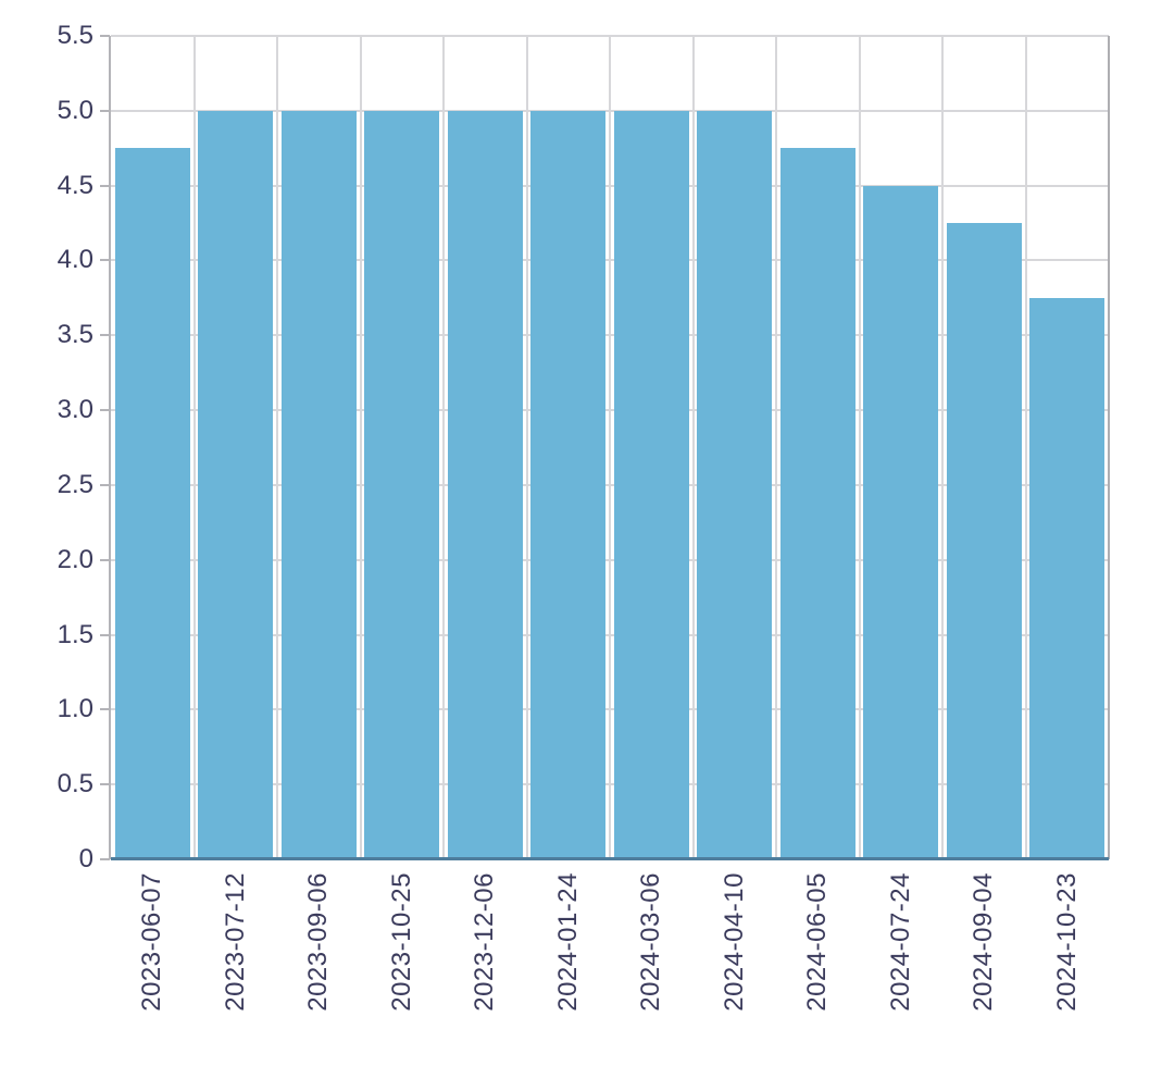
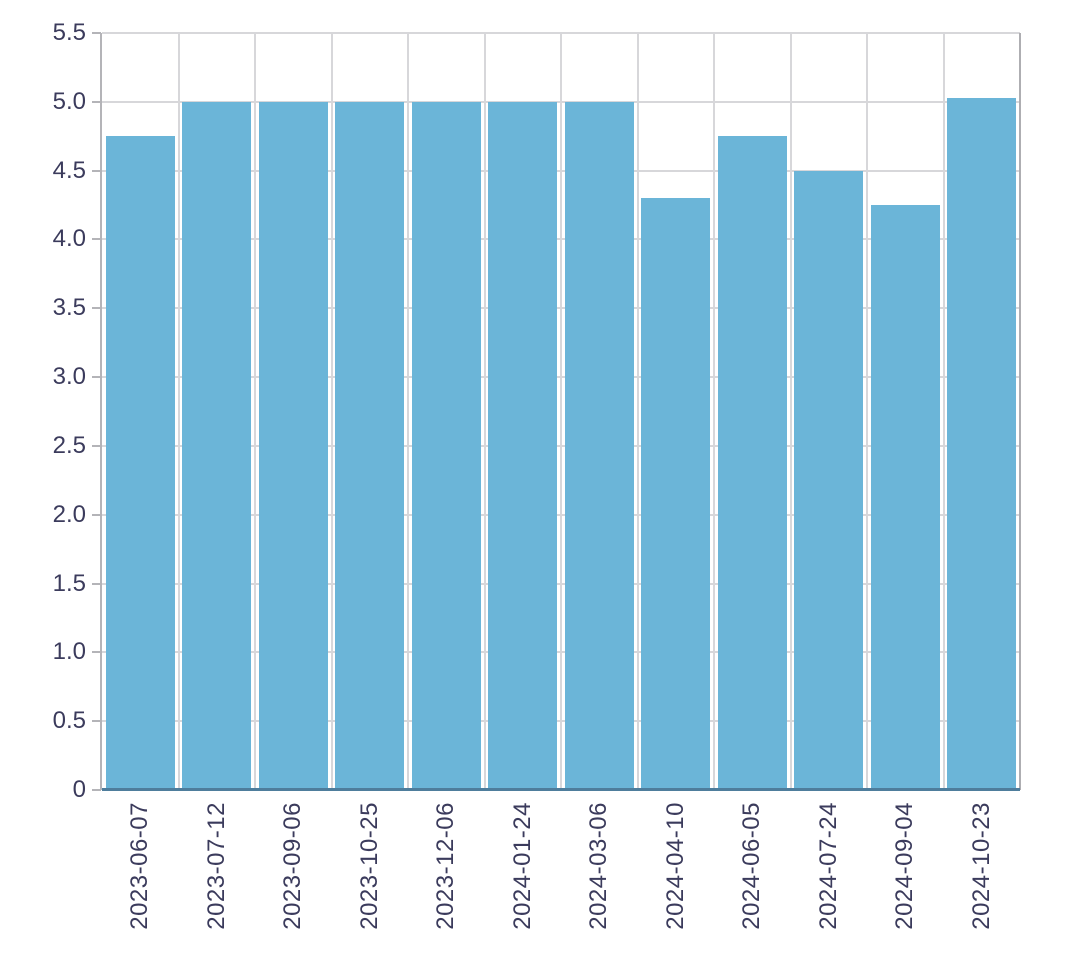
2024-04-10: 5.00 -> 4.30
2024-10-23: 3.75 -> 5.03
